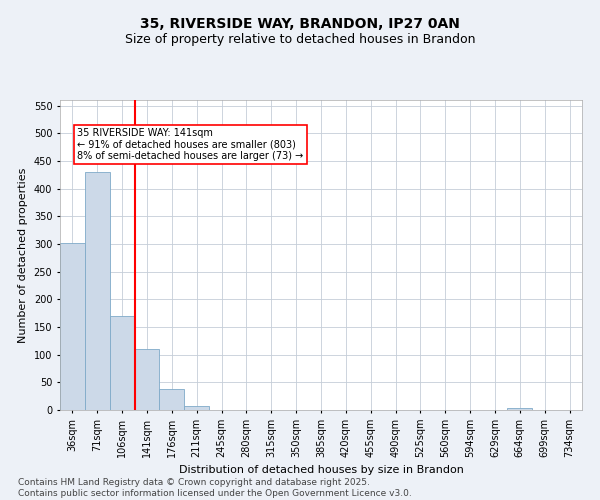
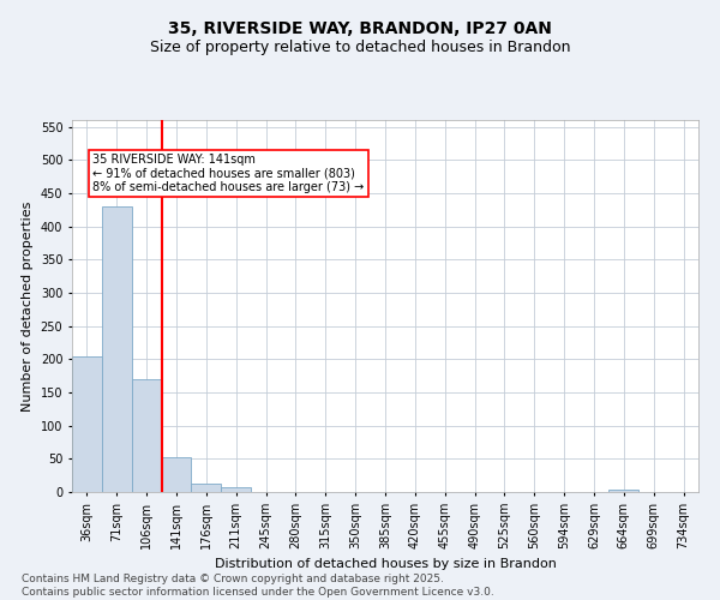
36sqm: 302 -> 205
141sqm: 110 -> 53
176sqm: 38 -> 13
